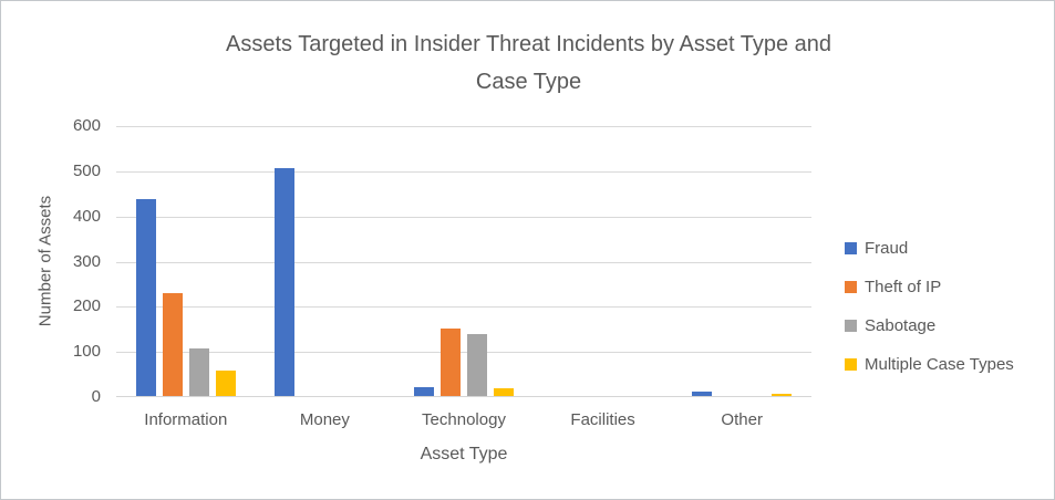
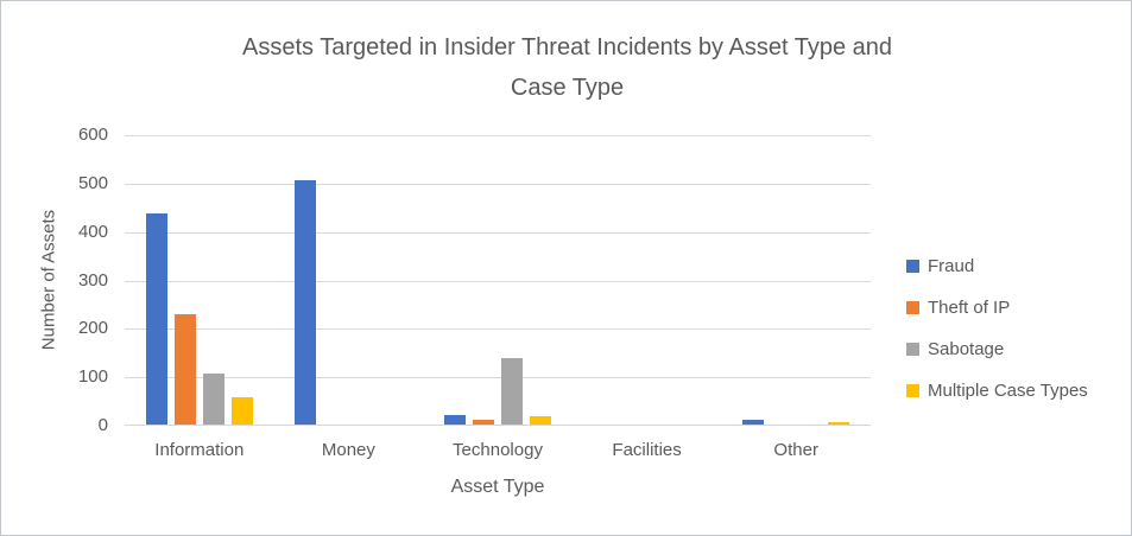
Theft of IP/Technology: 150 -> 10
